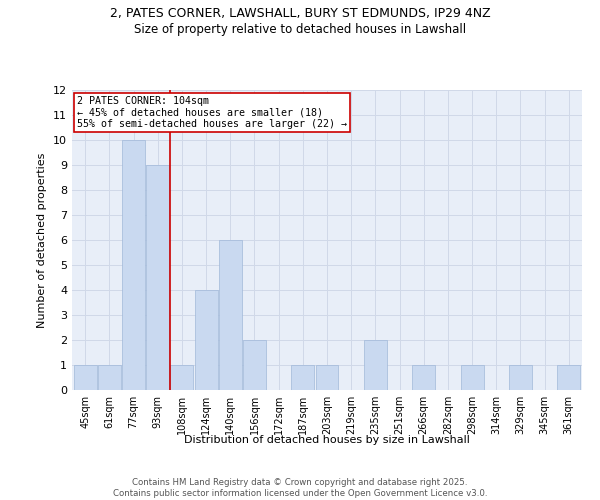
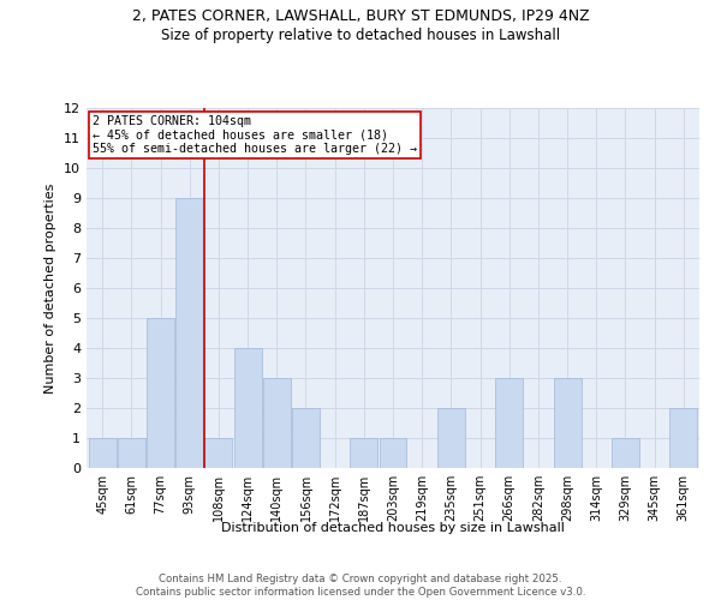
77sqm: 10 -> 5
140sqm: 6 -> 3
266sqm: 1 -> 3
298sqm: 1 -> 3
361sqm: 1 -> 2
